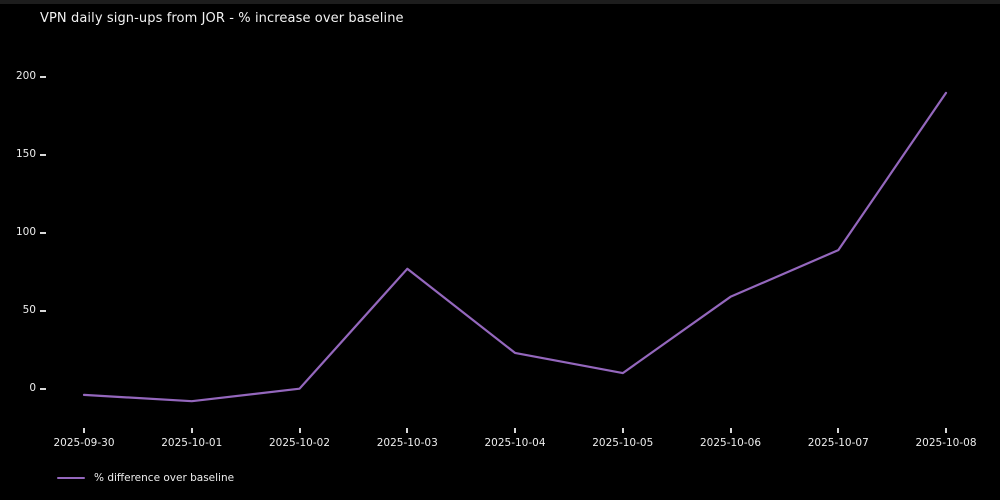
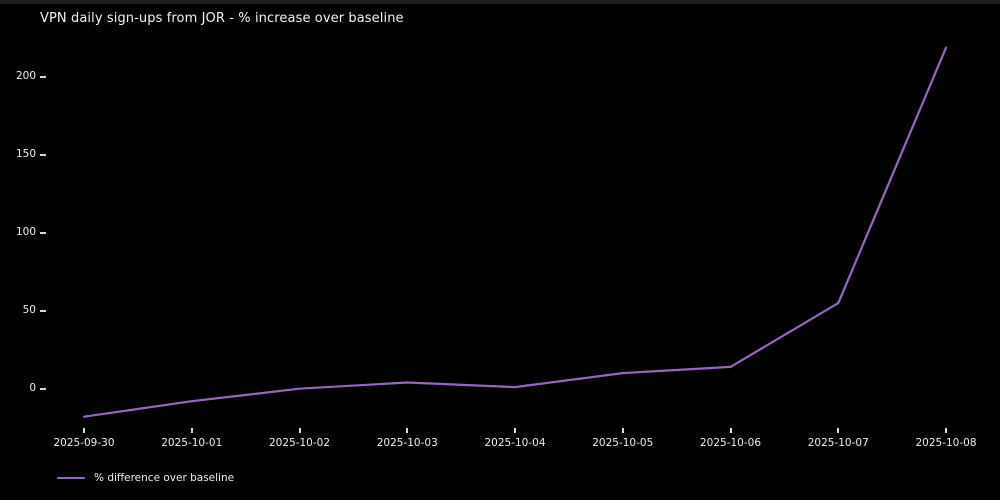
2025-09-30: -4 -> -18
2025-10-03: 77 -> 4
2025-10-04: 23 -> 1
2025-10-06: 59 -> 14
2025-10-07: 89 -> 55
2025-10-08: 190 -> 219
